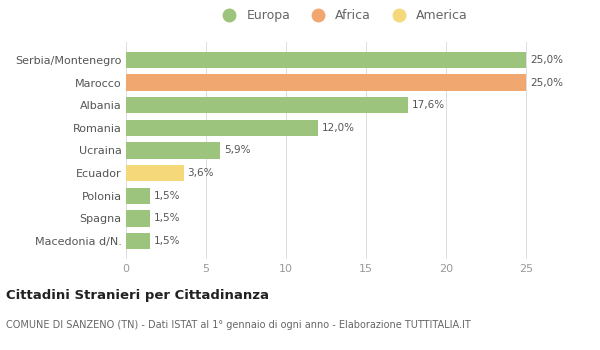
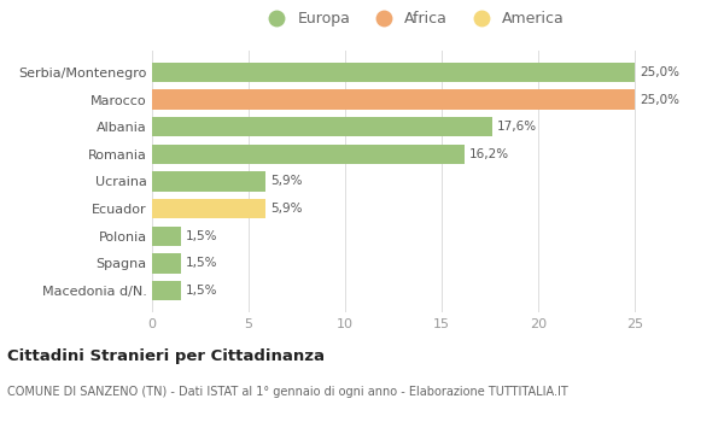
Romania: 12,0% -> 16,2%
Ecuador: 3,6% -> 5,9%
